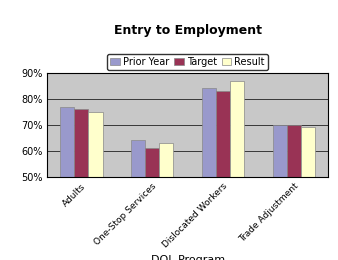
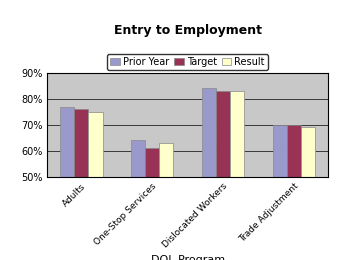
Result/Dislocated Workers: 87% -> 83%
